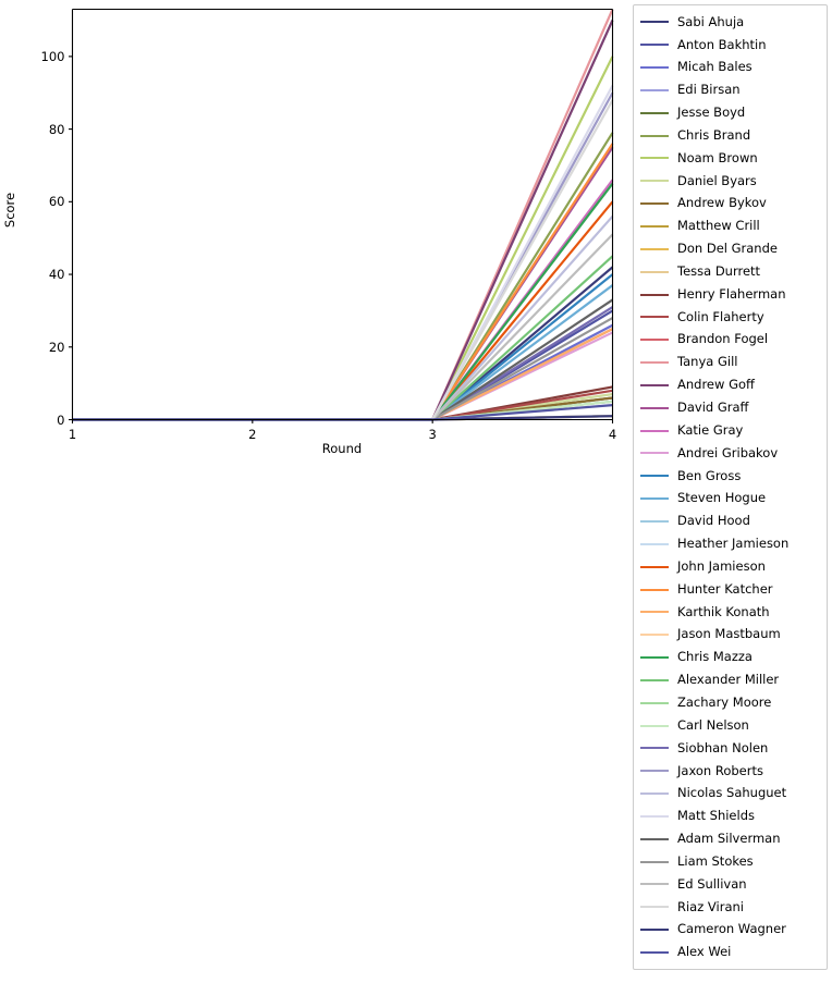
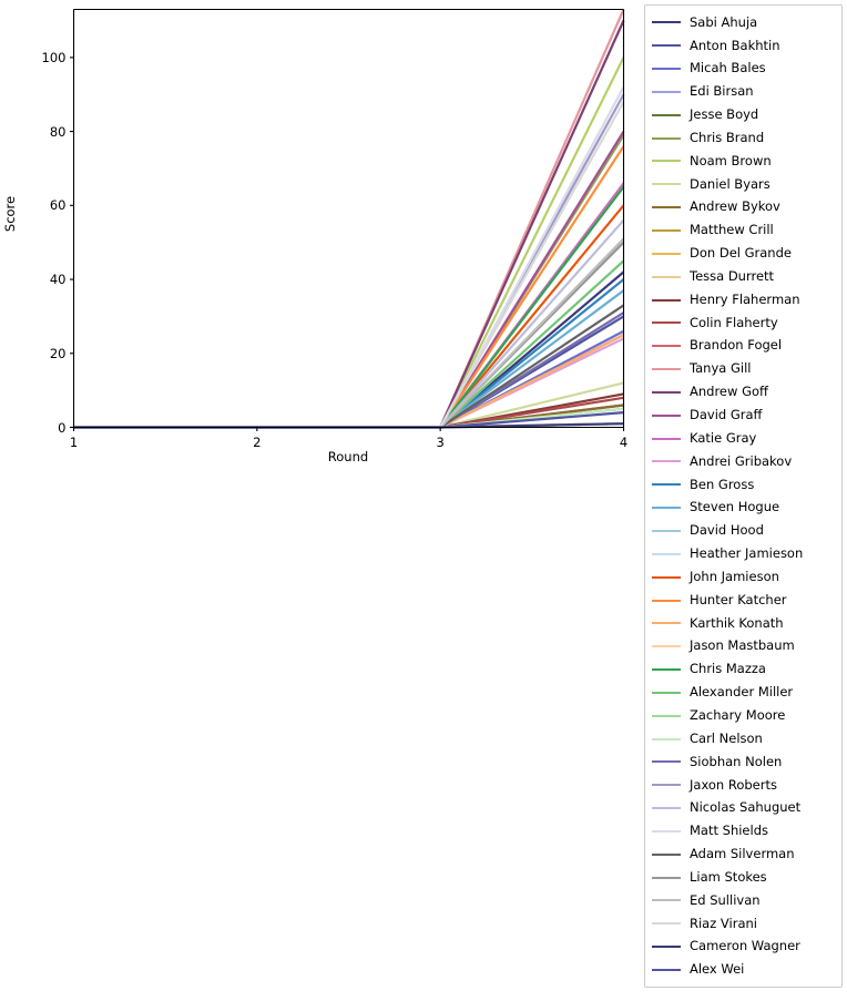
Daniel Byars/4: 7 -> 12
David Graff/4: 75 -> 80
Liam Stokes/4: 28 -> 50
